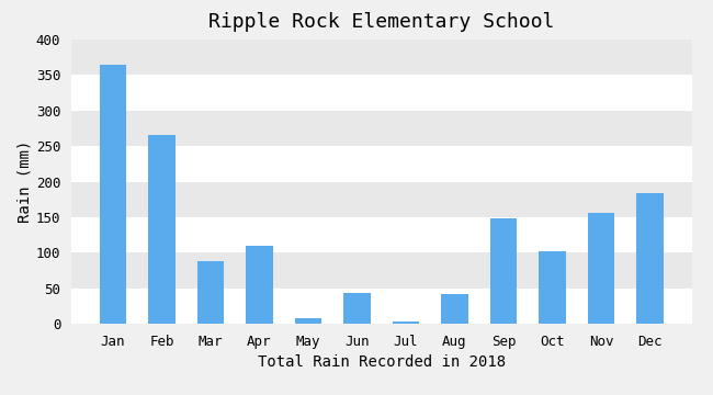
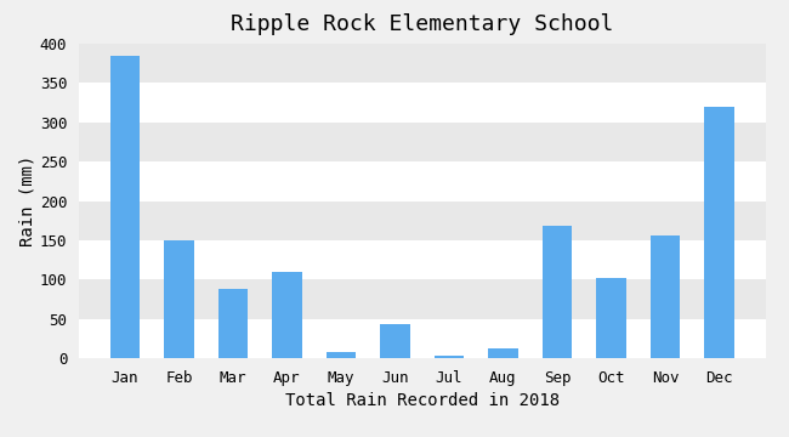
Jan: 364 -> 385
Feb: 266 -> 150
Aug: 42 -> 12
Sep: 148 -> 168
Dec: 184 -> 320
